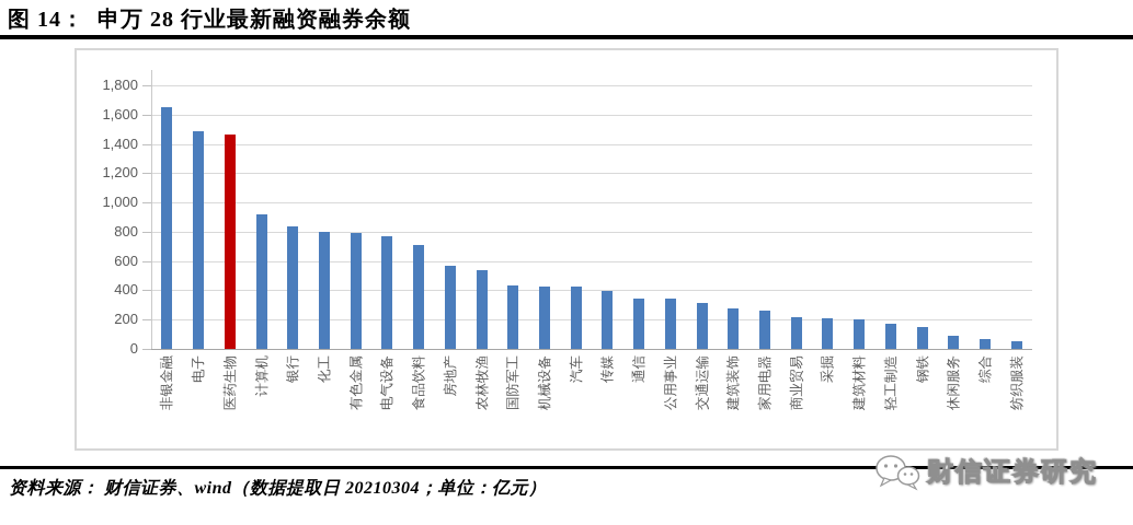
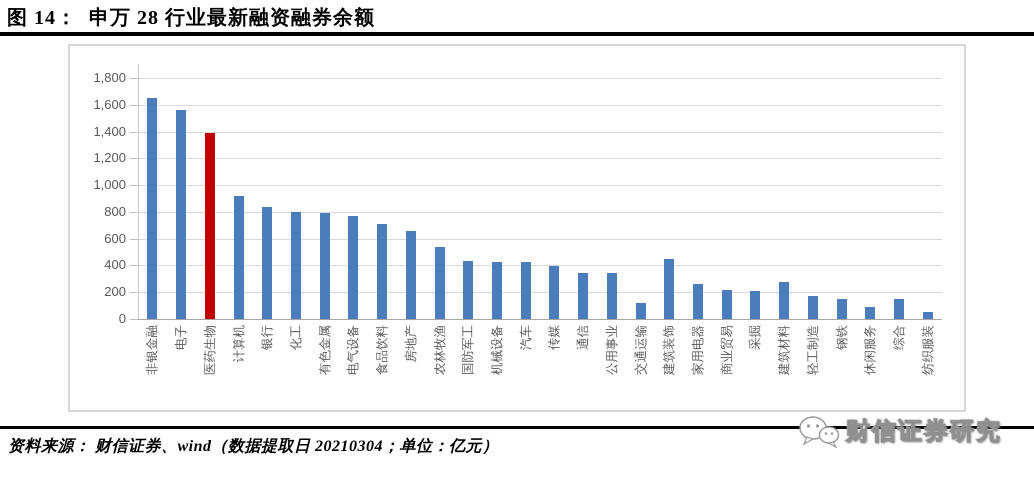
电子: 1490 -> 1560
医药生物: 1460 -> 1390
房地产: 570 -> 660
交通运输: 320 -> 120
建筑装饰: 280 -> 450
建筑材料: 200 -> 280
综合: 70 -> 150
